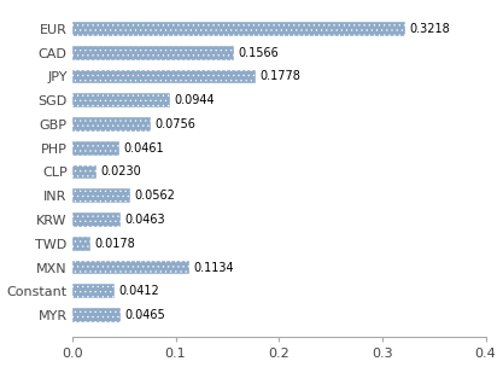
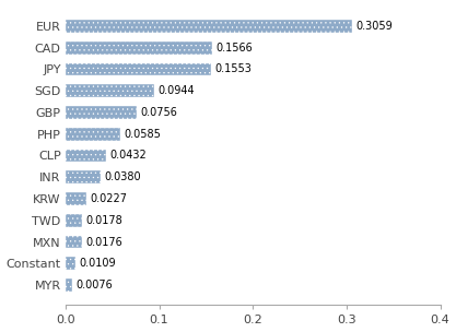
EUR: 0.3218 -> 0.3059
JPY: 0.1778 -> 0.1553
PHP: 0.0461 -> 0.0585
CLP: 0.0230 -> 0.0432
INR: 0.0562 -> 0.0380
KRW: 0.0463 -> 0.0227
MXN: 0.1134 -> 0.0176
Constant: 0.0412 -> 0.0109
MYR: 0.0465 -> 0.0076
